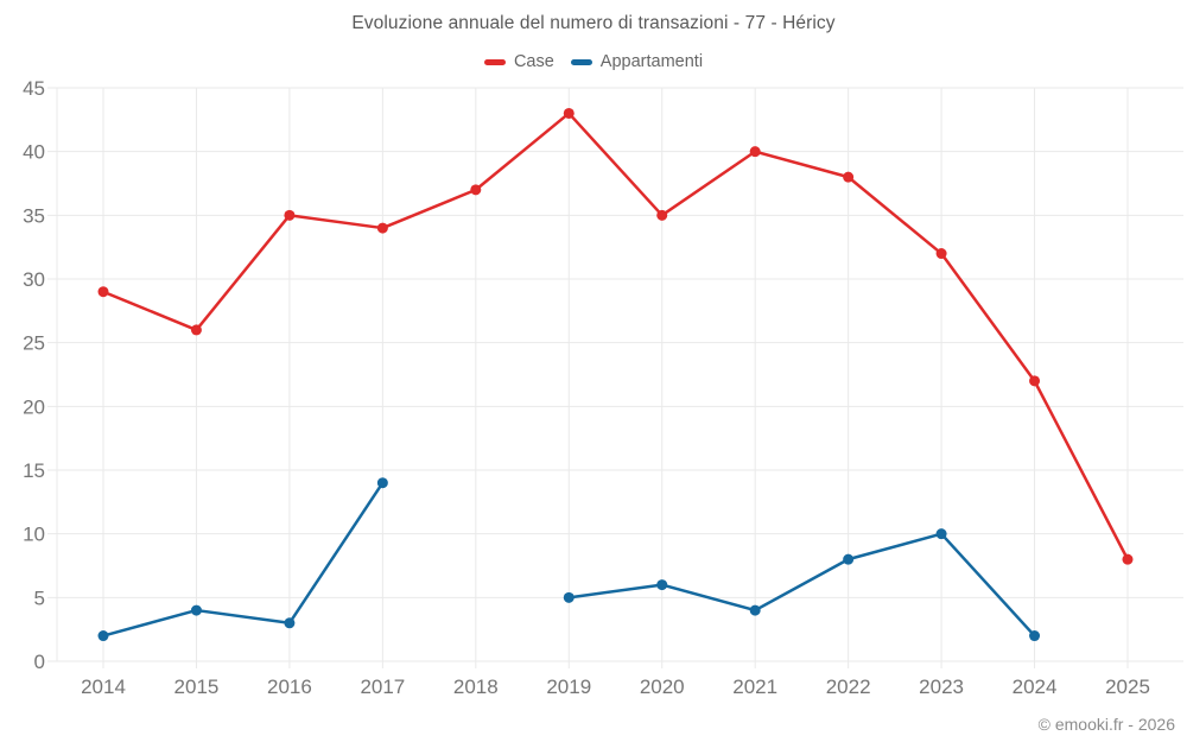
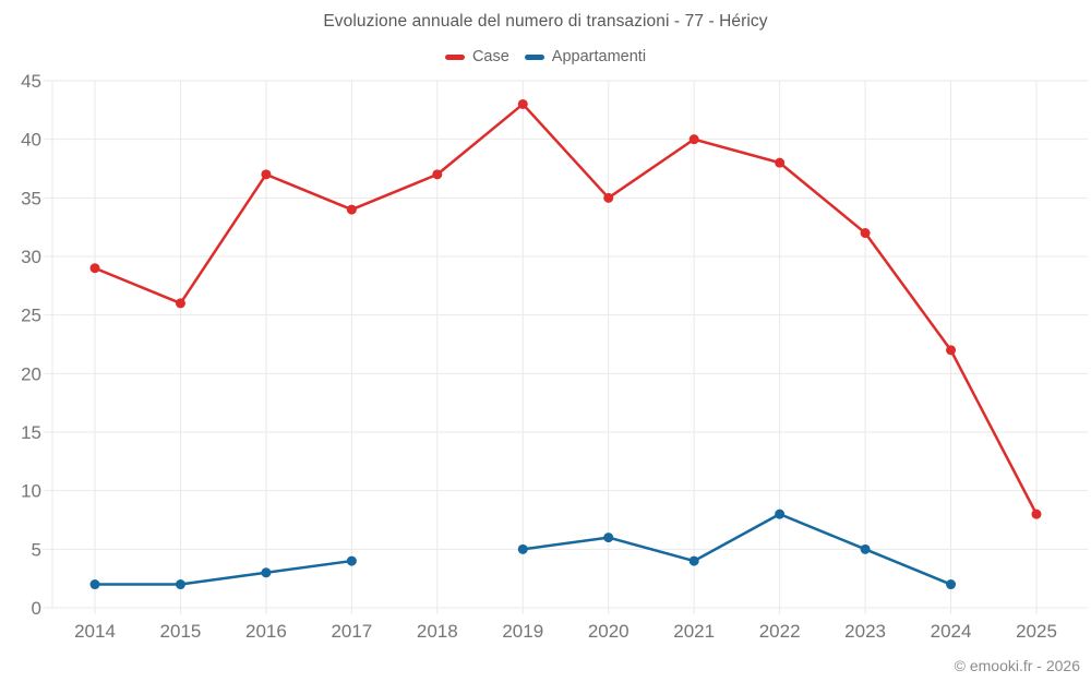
Appartamenti/2015: 4 -> 2
Case/2016: 35 -> 37
Appartamenti/2017: 14 -> 4
Appartamenti/2023: 10 -> 5
